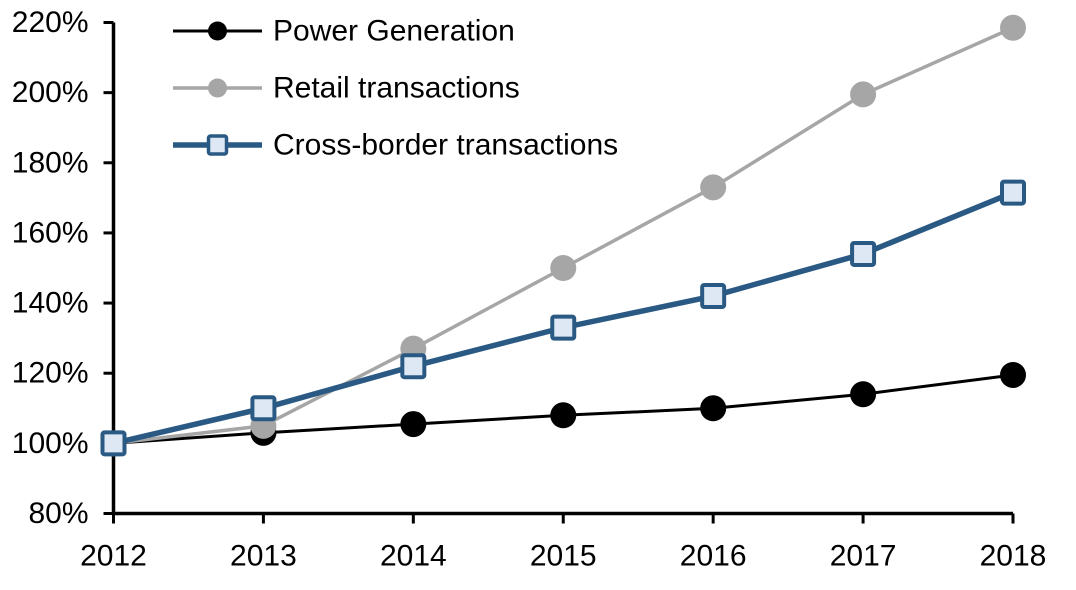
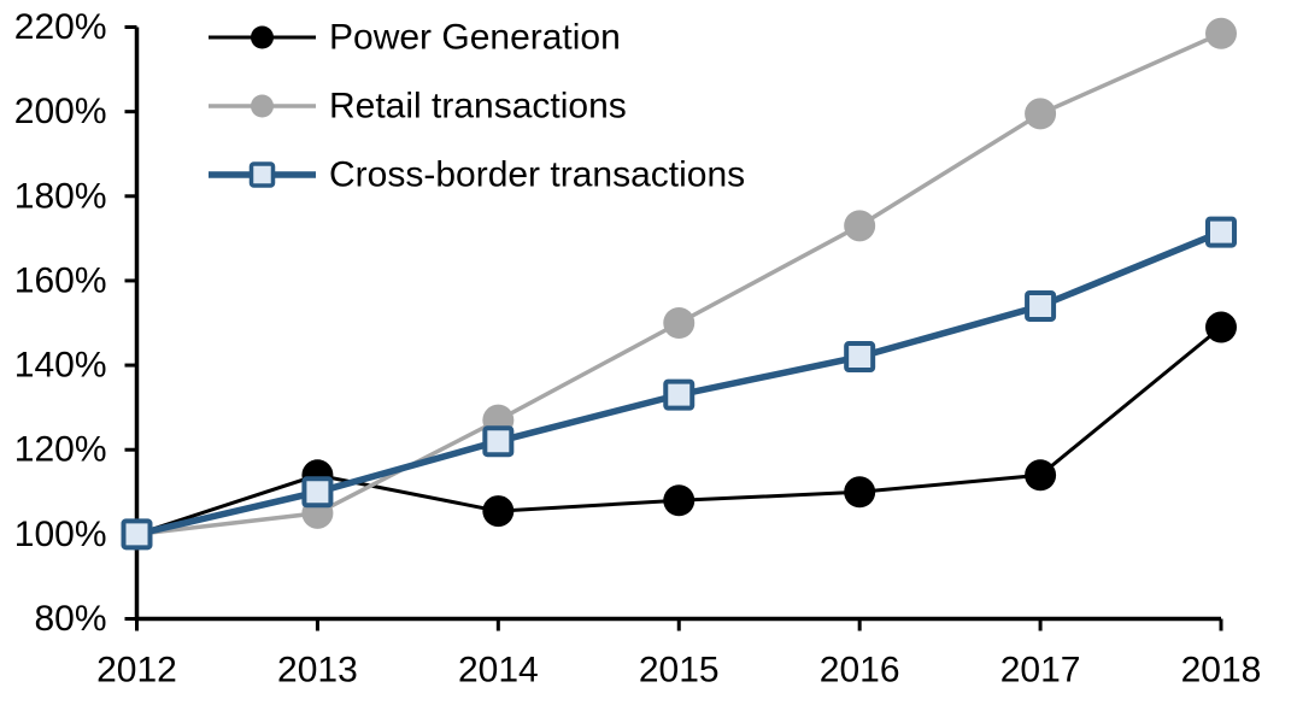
Power Generation/2013: 103% -> 114%
Power Generation/2018: 120% -> 149%
